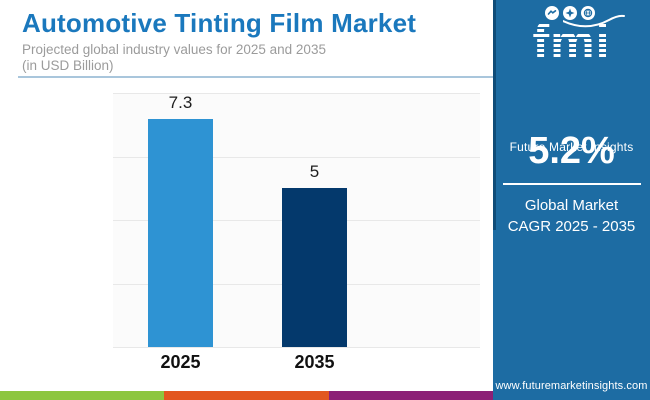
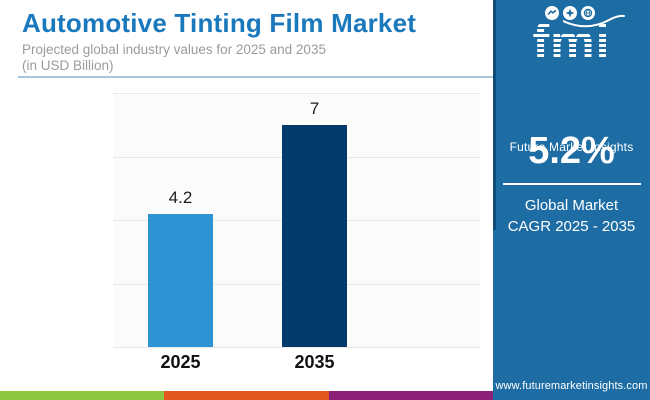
2025: 7.3 -> 4.2
2035: 5 -> 7
